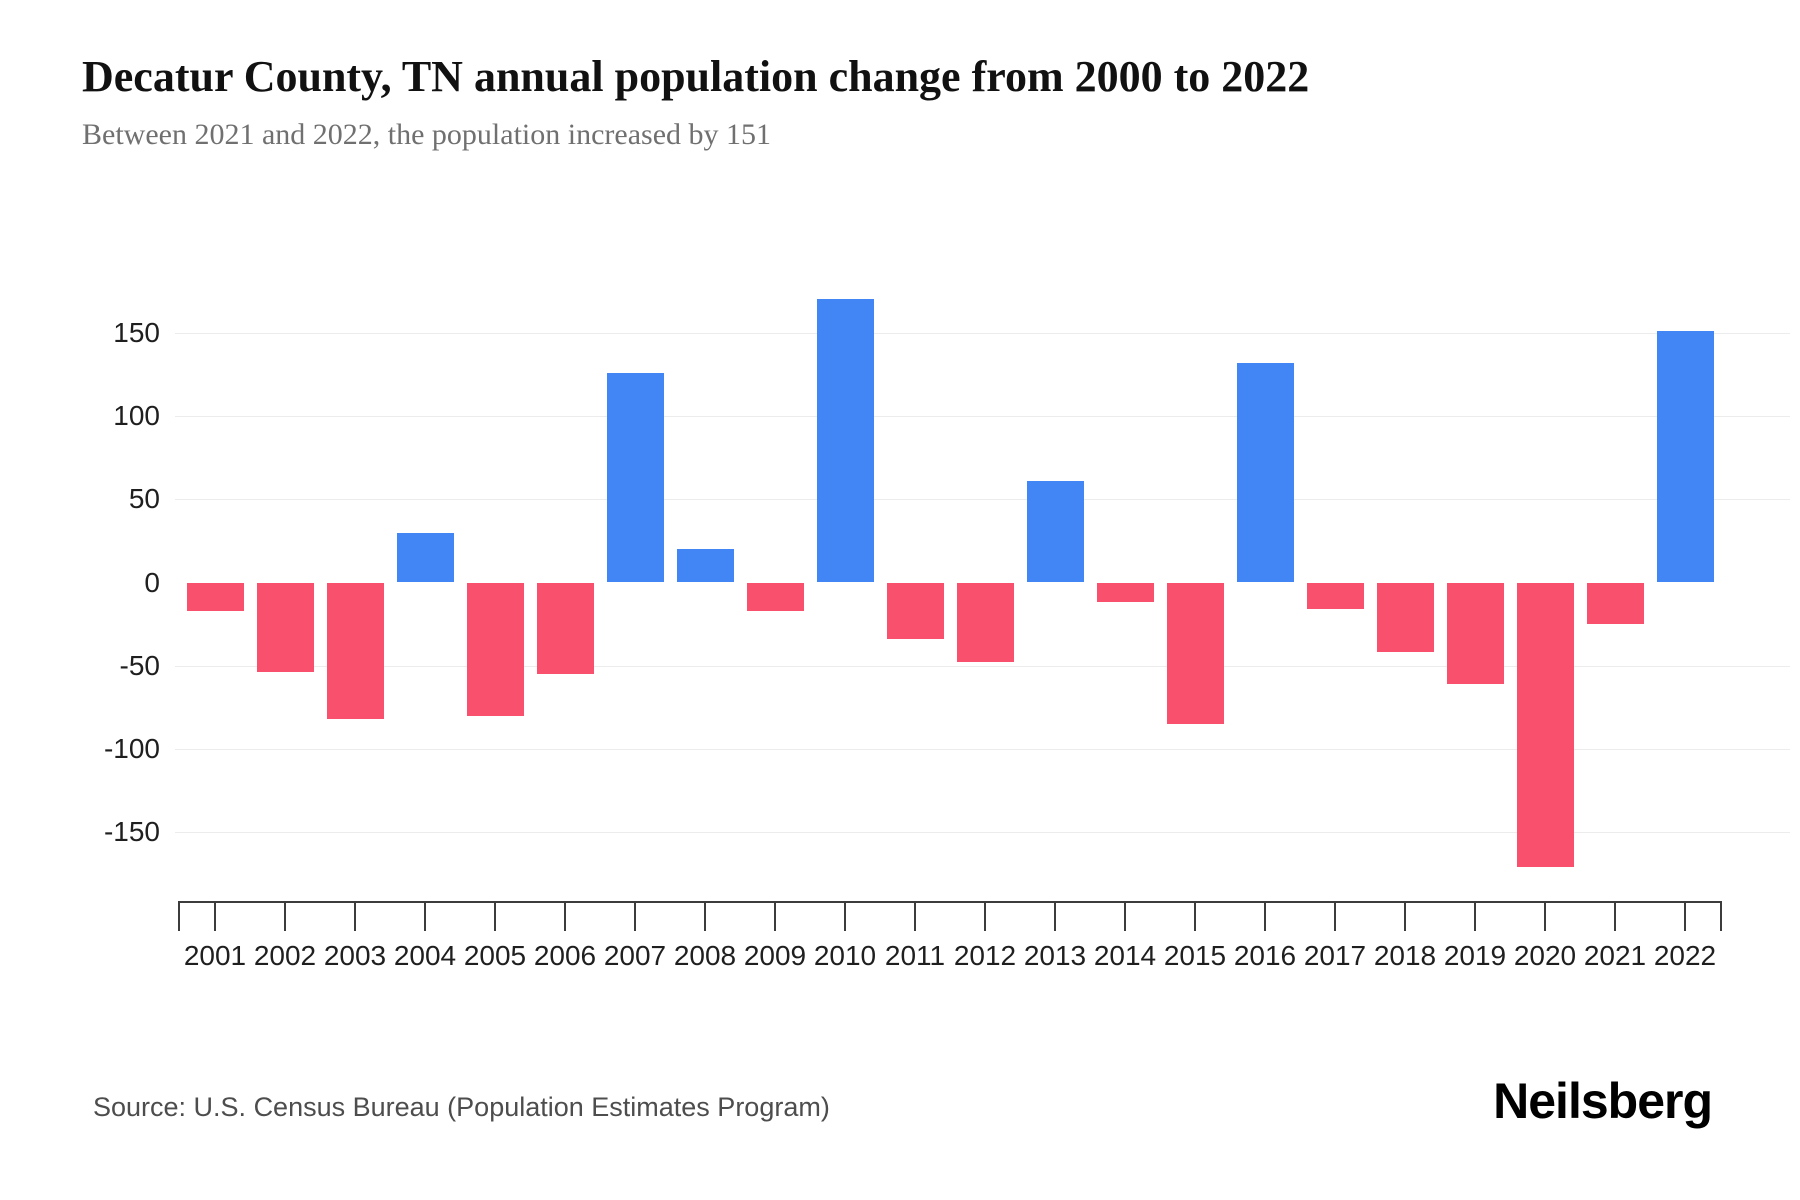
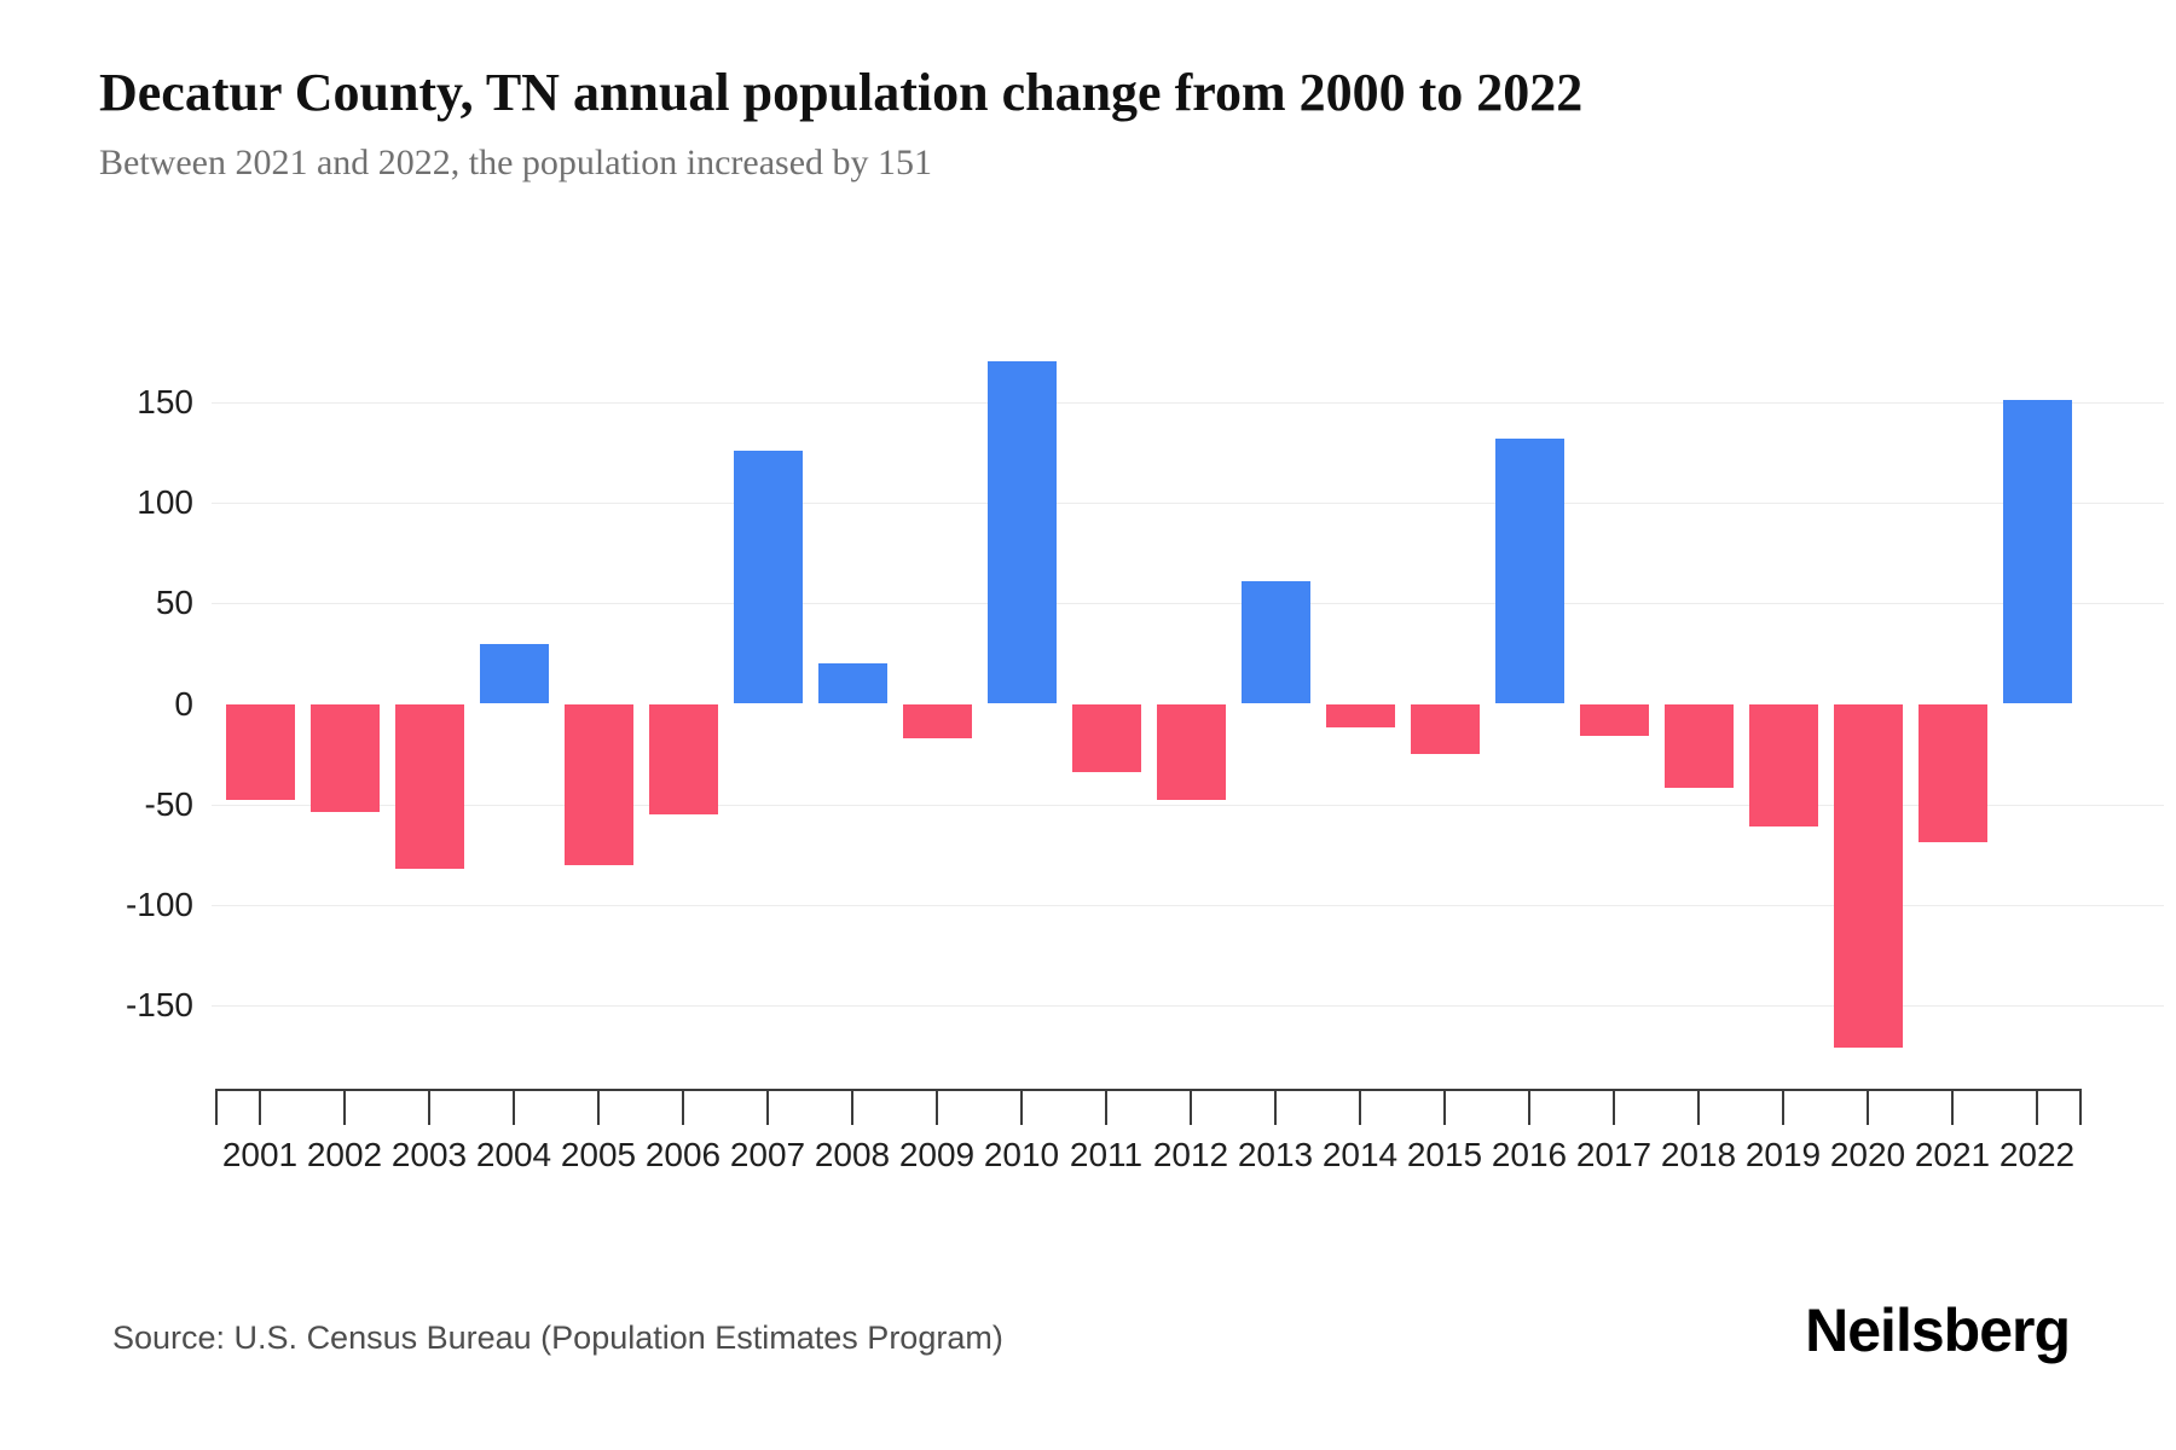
2001: -17 -> -48
2015: -85 -> -25
2021: -25 -> -69
